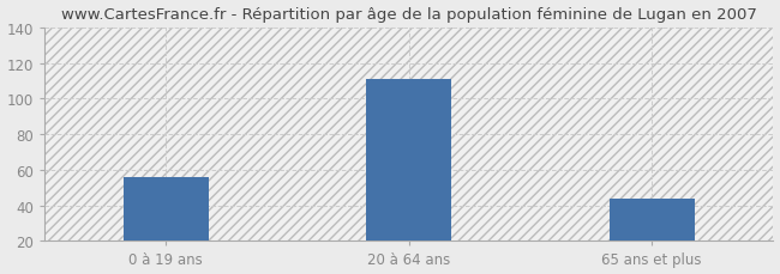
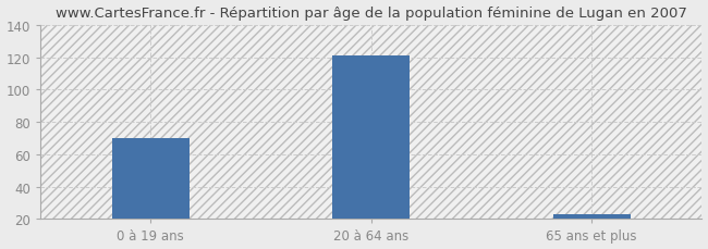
0 à 19 ans: 56 -> 70
20 à 64 ans: 111 -> 121
65 ans et plus: 44 -> 23
